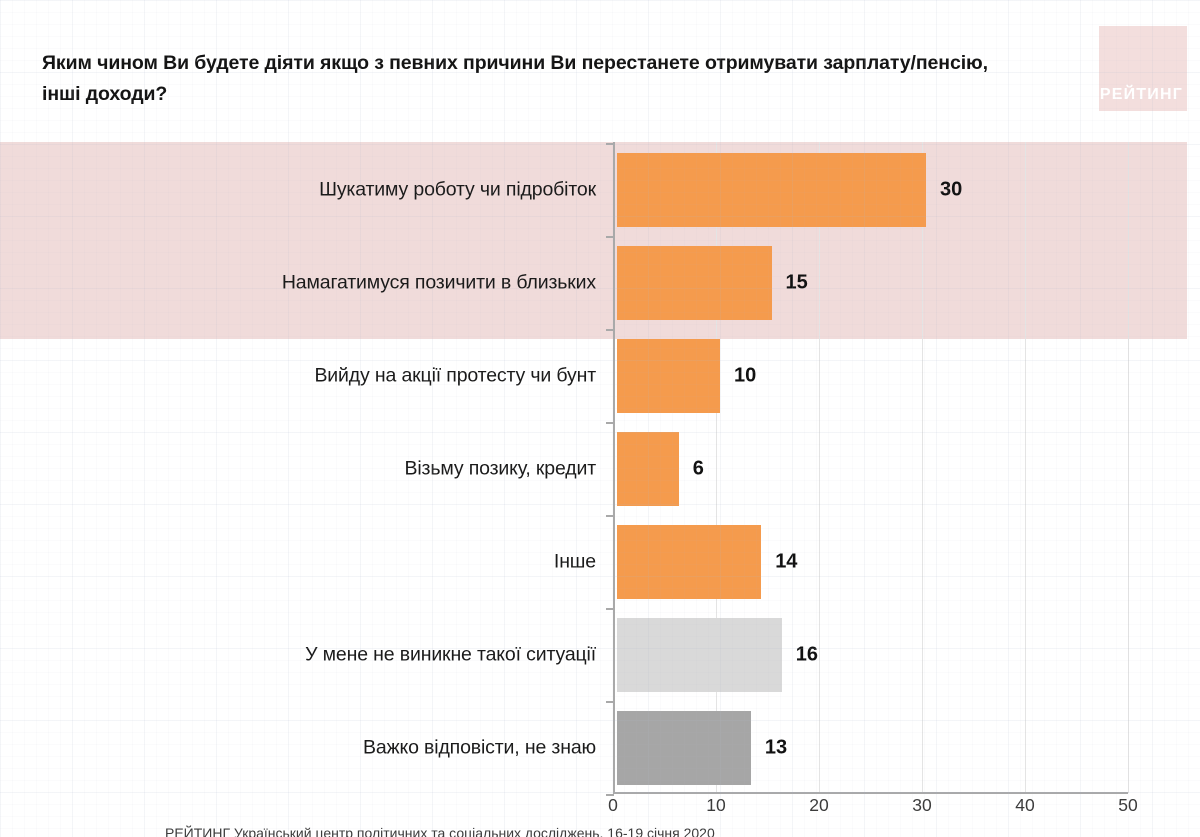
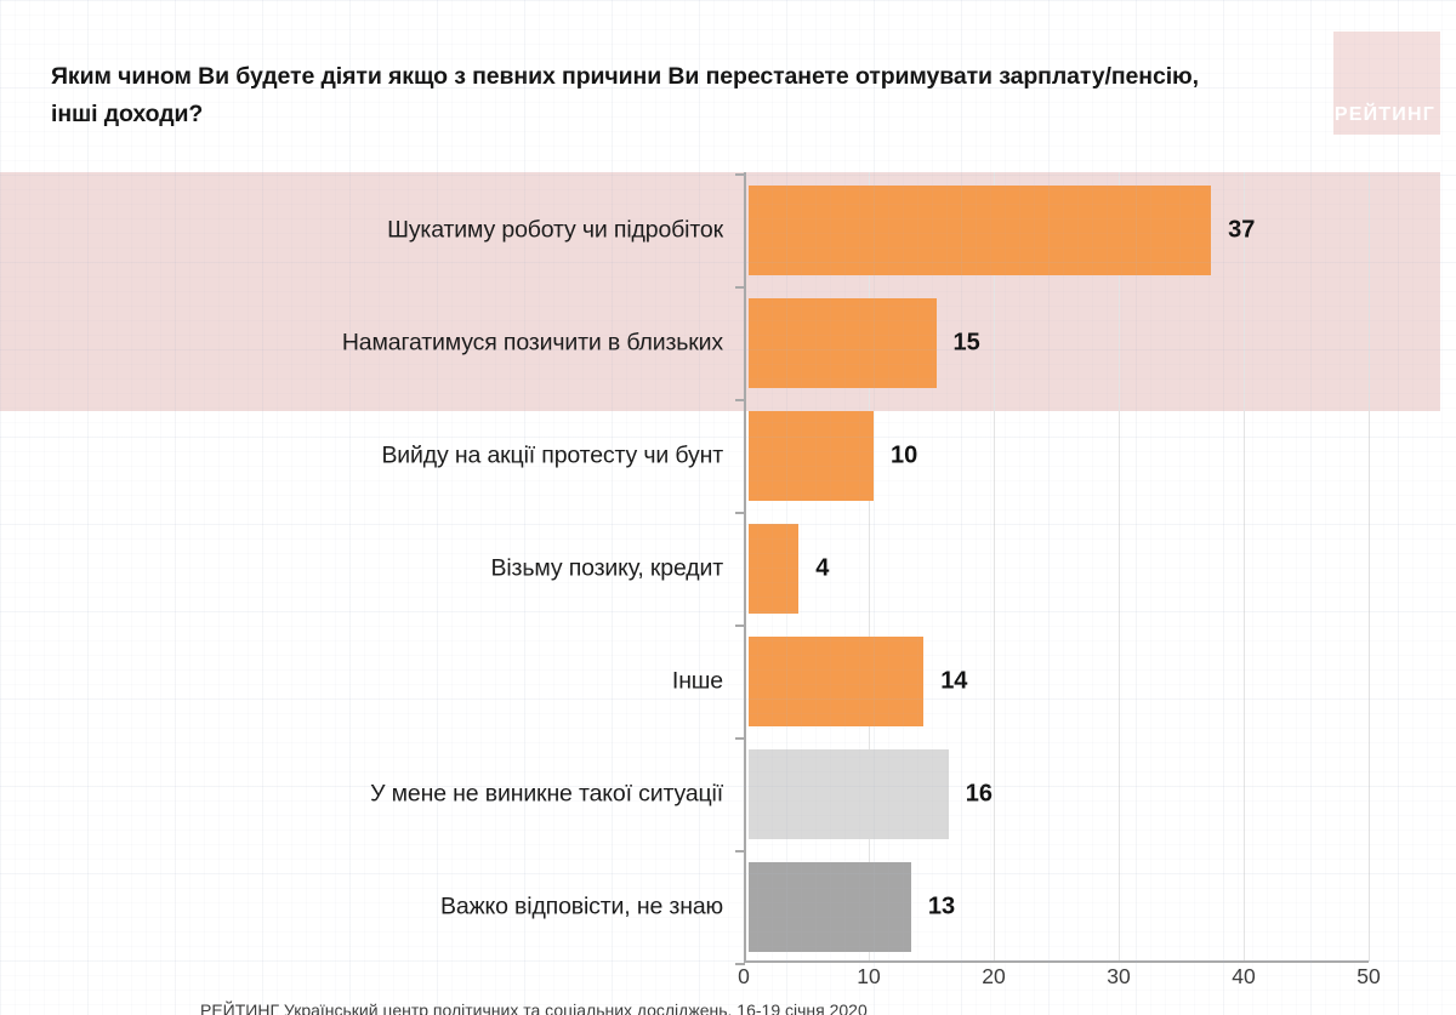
Шукатиму роботу чи підробіток: 30 -> 37
Візьму позику, кредит: 6 -> 4
